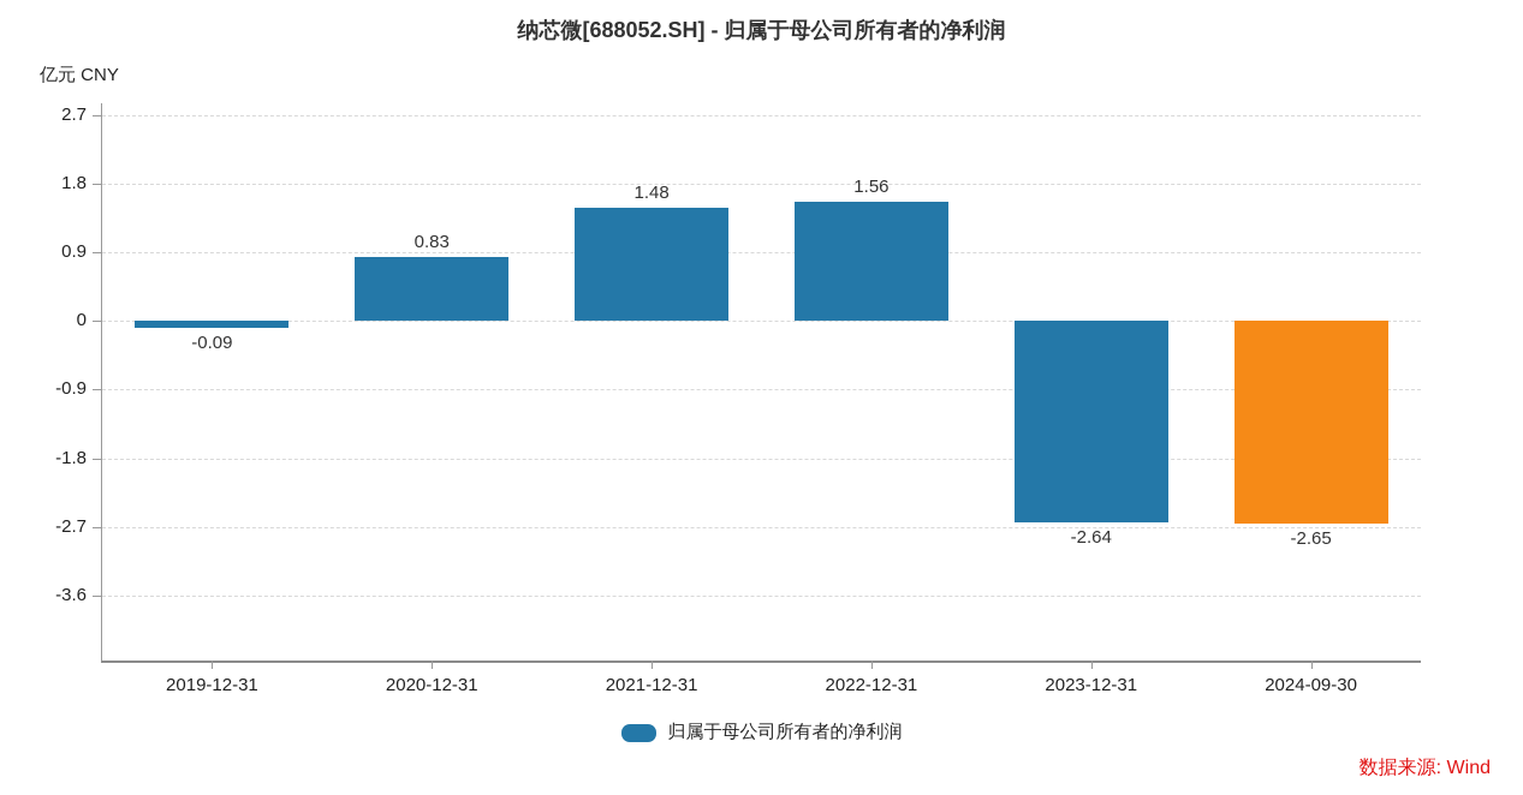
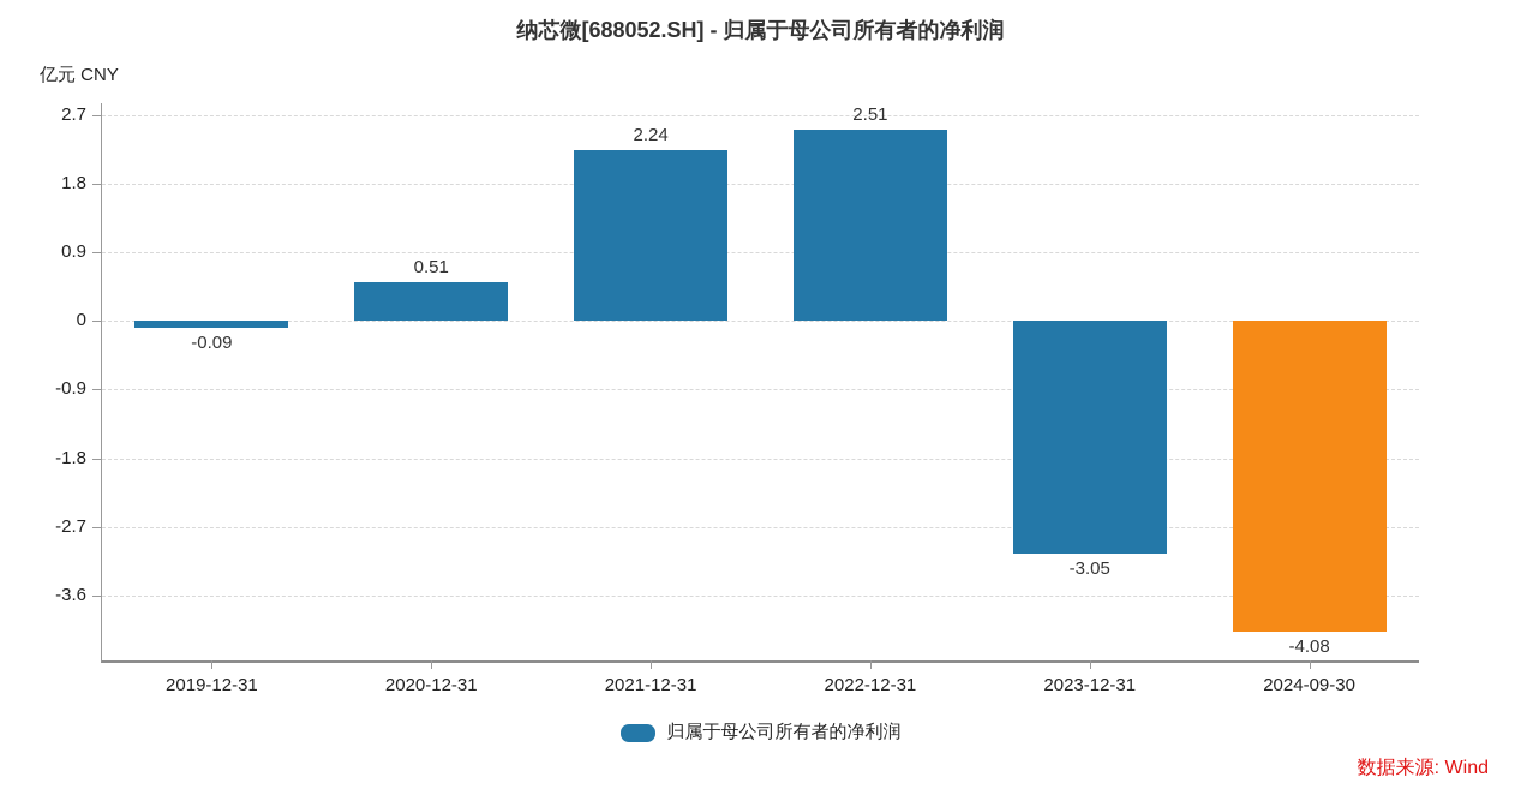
2020-12-31: 0.83 -> 0.51
2021-12-31: 1.48 -> 2.24
2022-12-31: 1.56 -> 2.51
2023-12-31: -2.64 -> -3.05
2024-09-30: -2.65 -> -4.08
